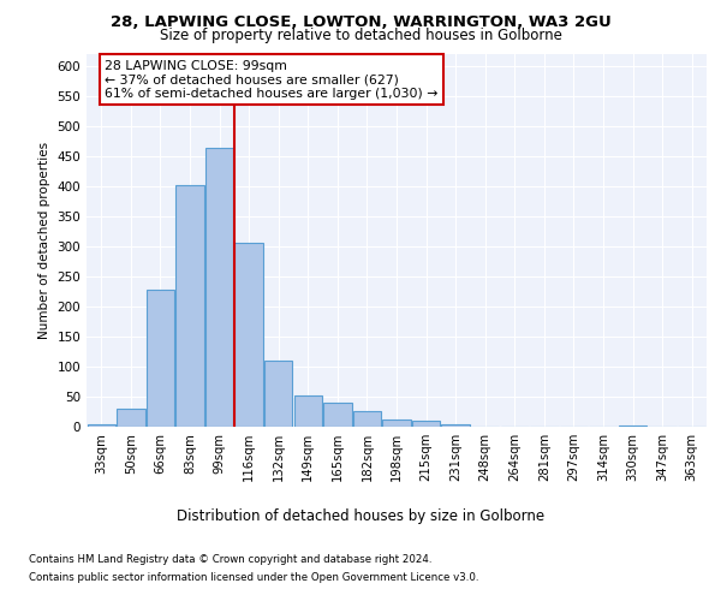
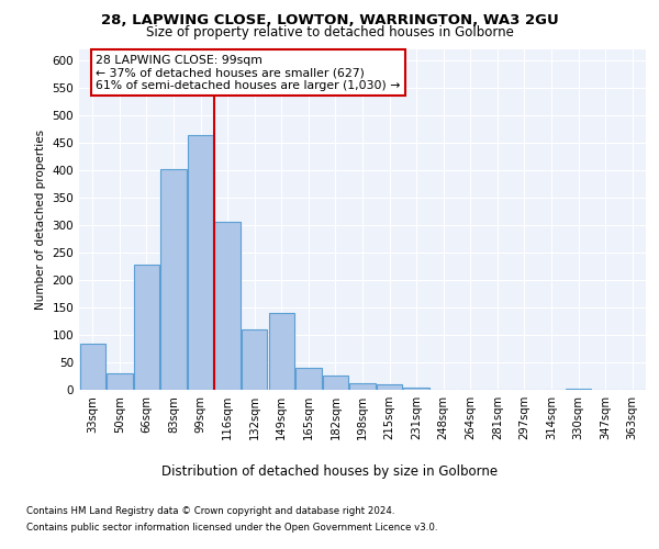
33sqm: 5 -> 85
149sqm: 53 -> 140
